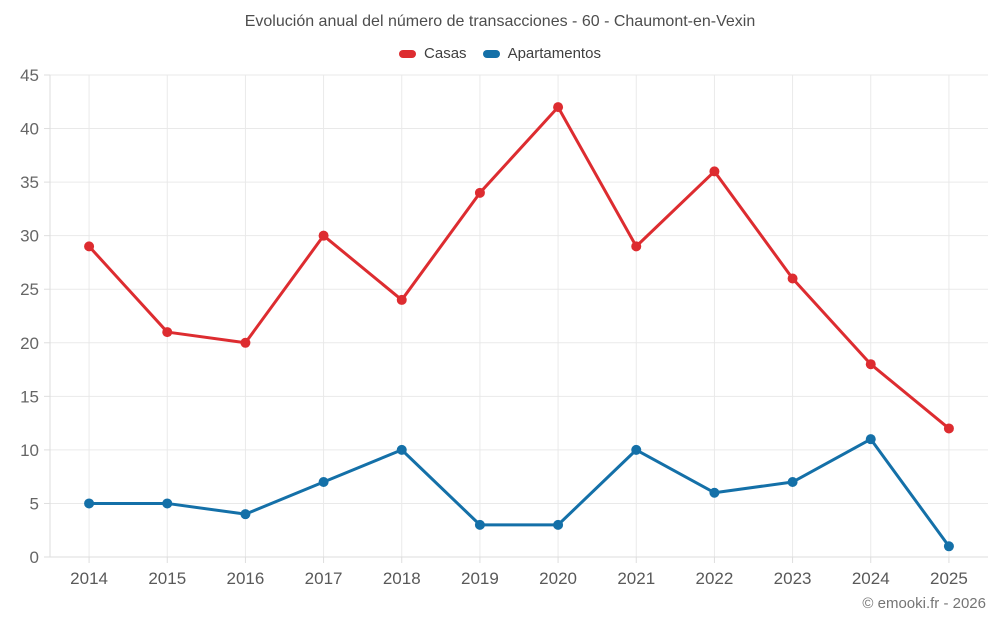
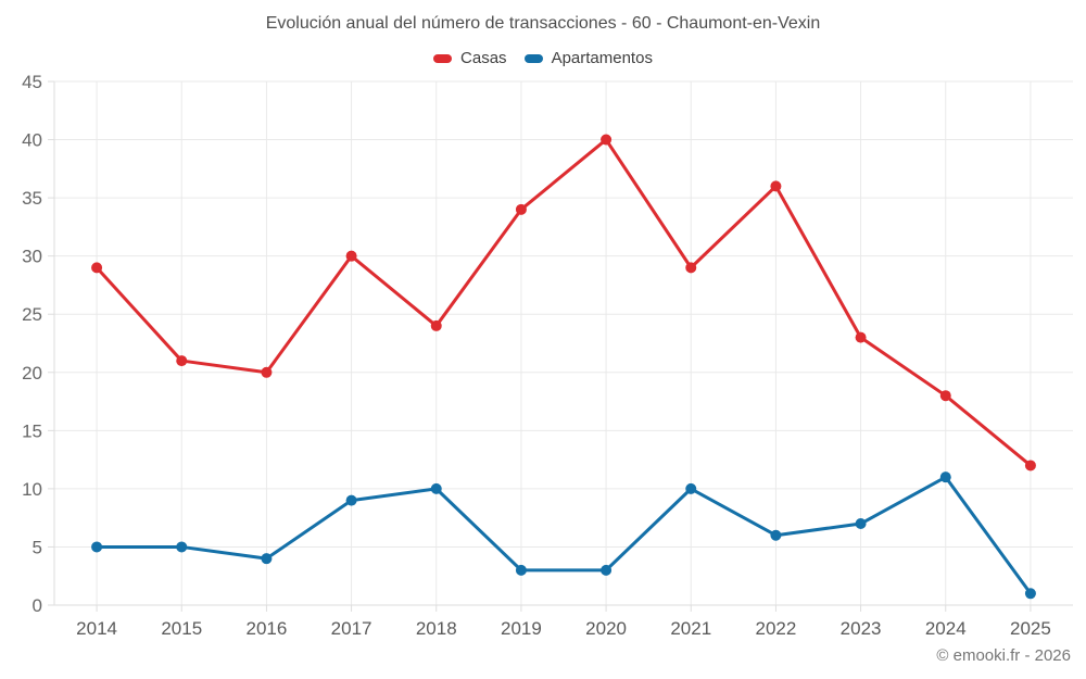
Apartamentos/2017: 7 -> 9
Casas/2020: 42 -> 40
Casas/2023: 26 -> 23
